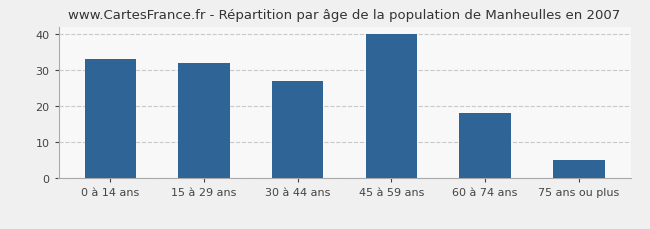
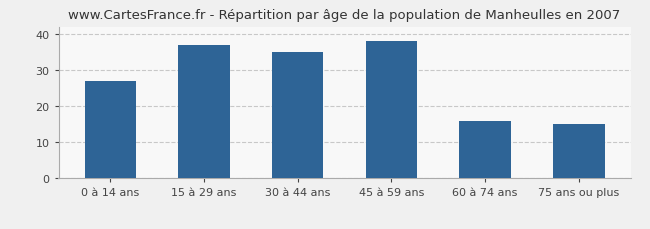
0 à 14 ans: 33 -> 27
15 à 29 ans: 32 -> 37
30 à 44 ans: 27 -> 35
45 à 59 ans: 40 -> 38
60 à 74 ans: 18 -> 16
75 ans ou plus: 5 -> 15
